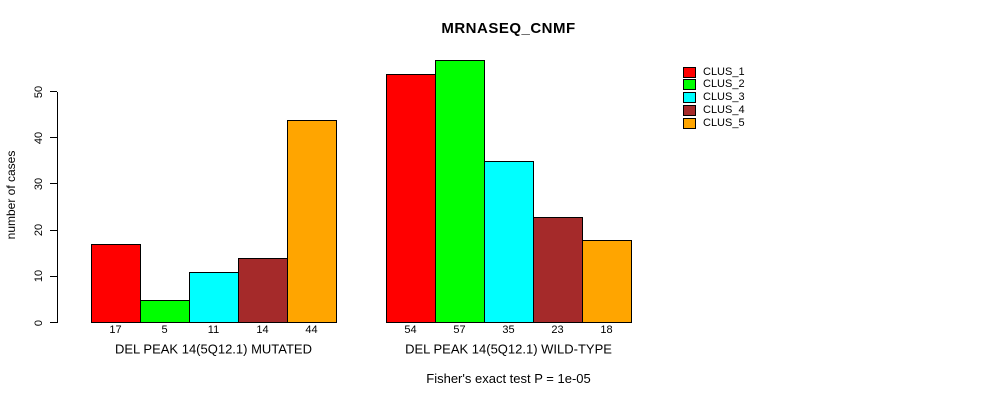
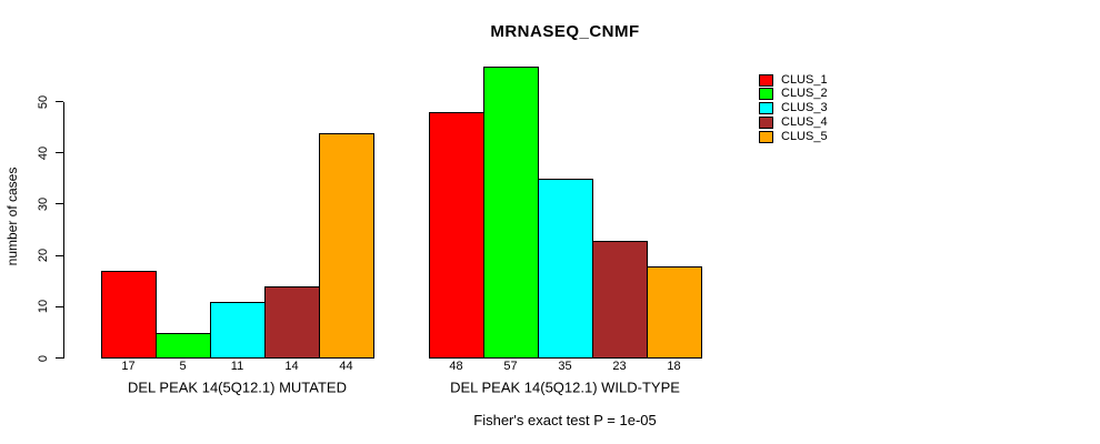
CLUS_1/DEL PEAK 14(5Q12.1) WILD-TYPE: 54 -> 48
